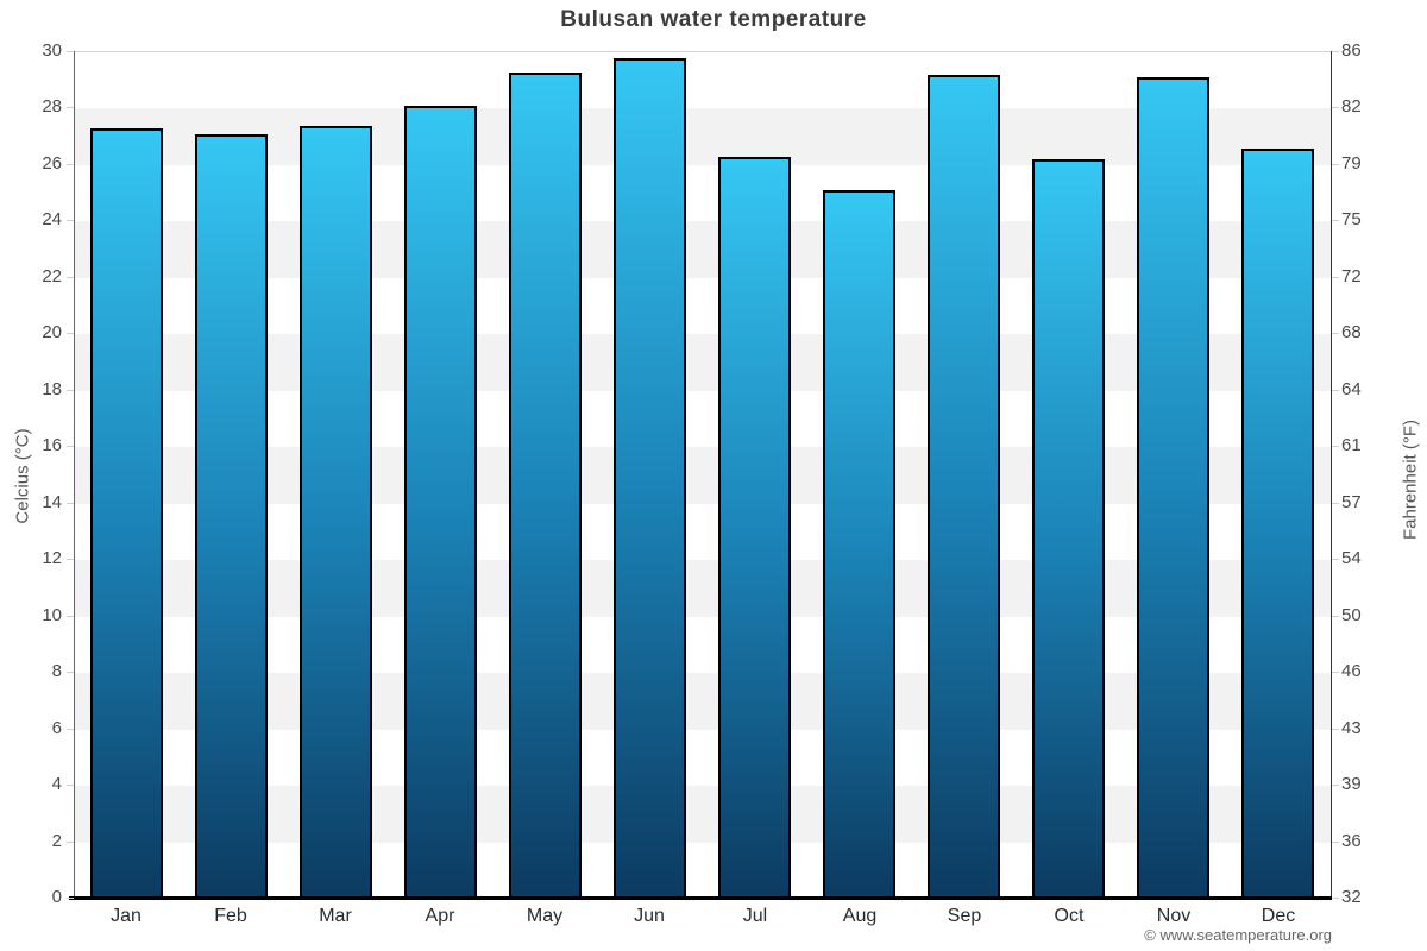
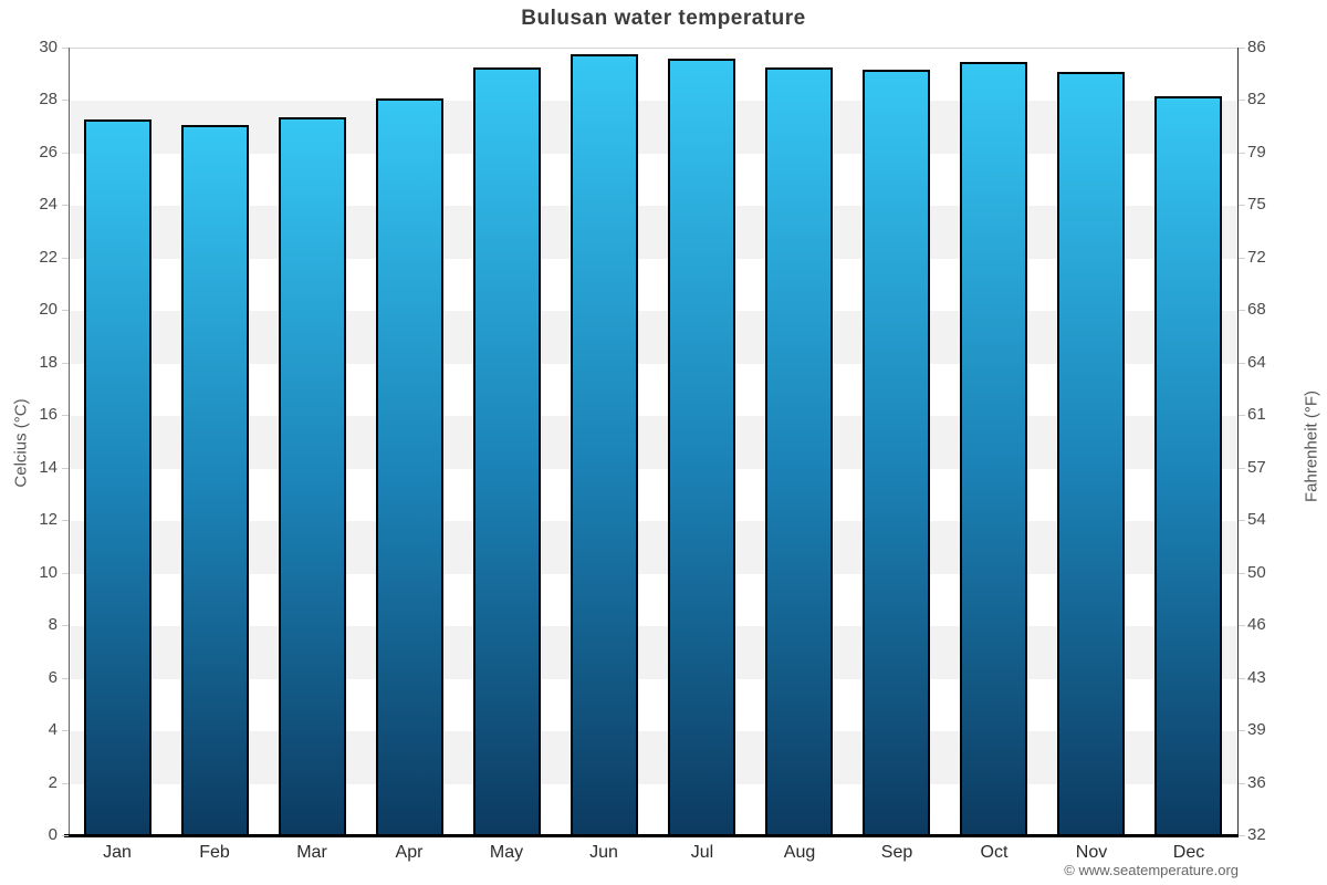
Jul: 26.3 -> 29.6
Aug: 25.1 -> 29.3
Oct: 26.2 -> 29.5
Dec: 26.6 -> 28.2
